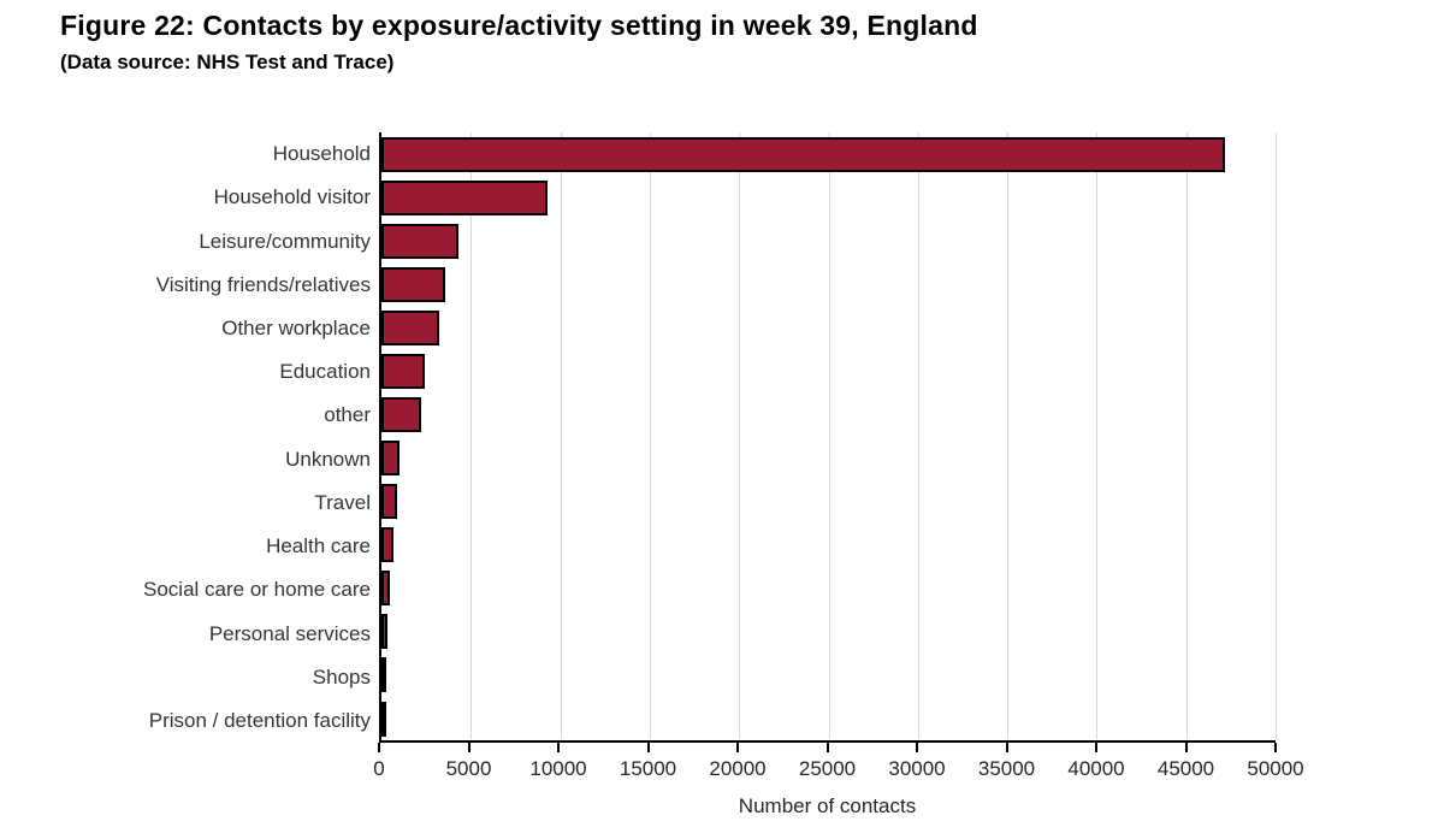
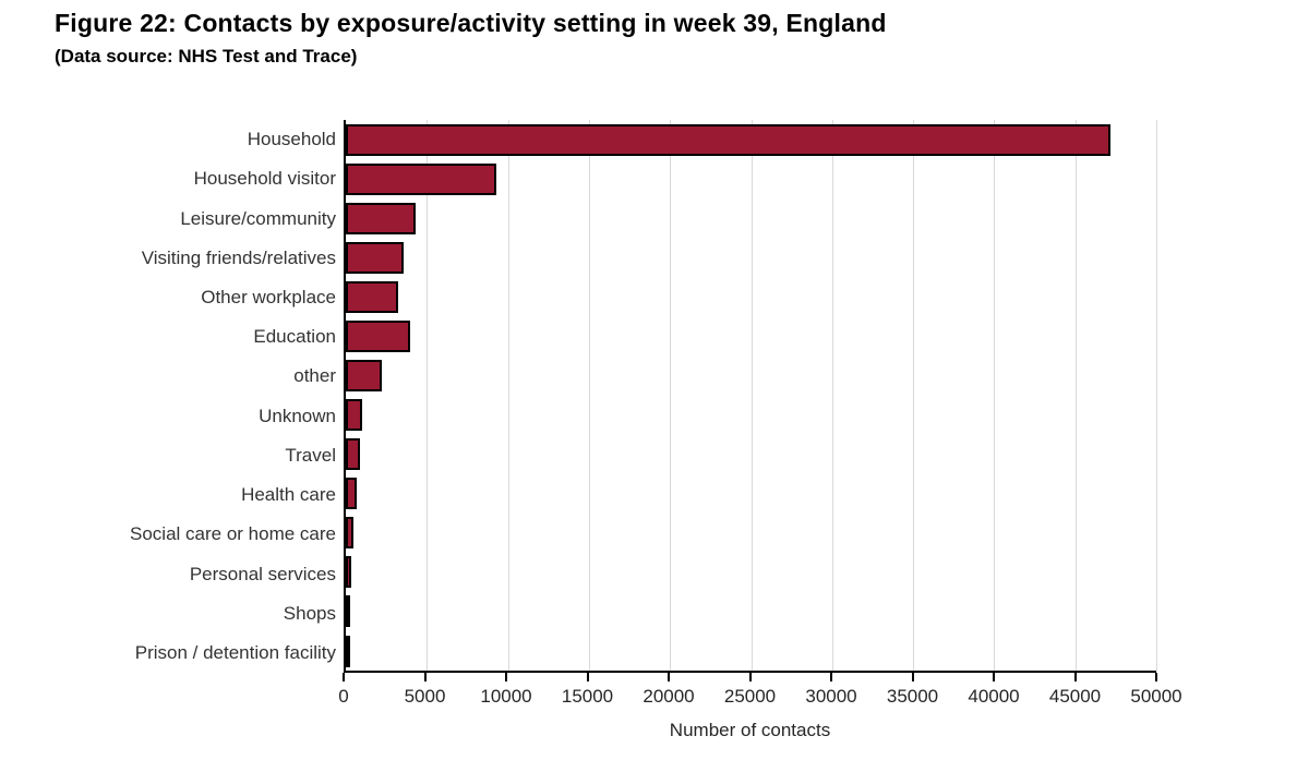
Education: 2400 -> 4000
